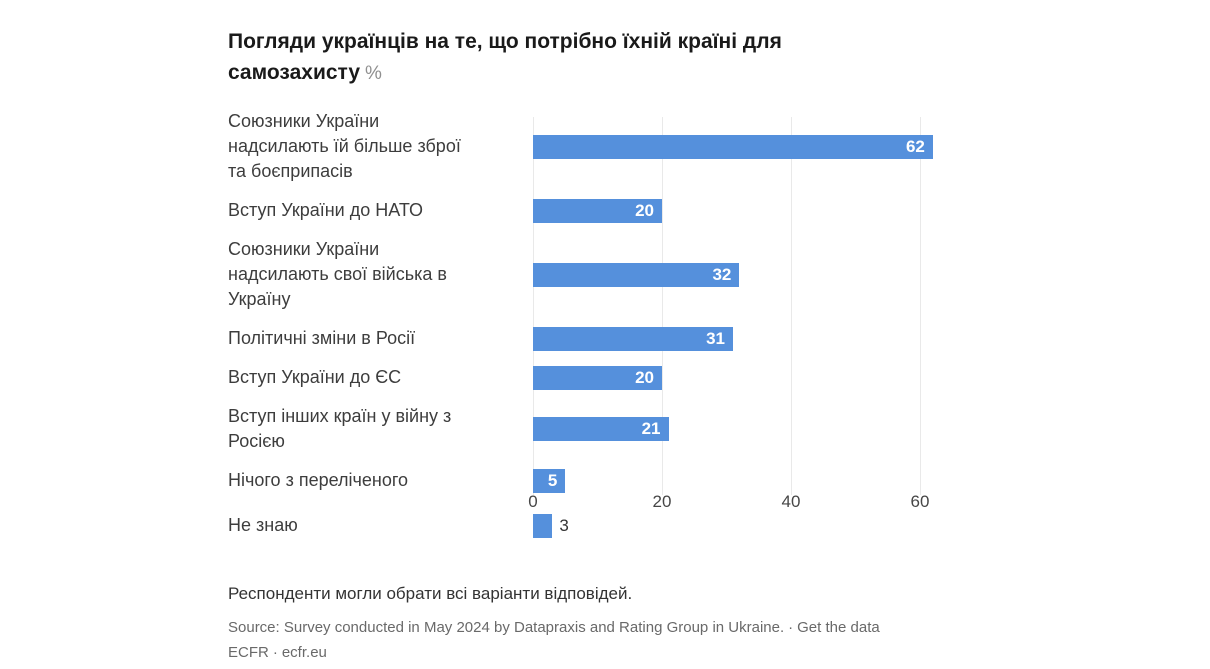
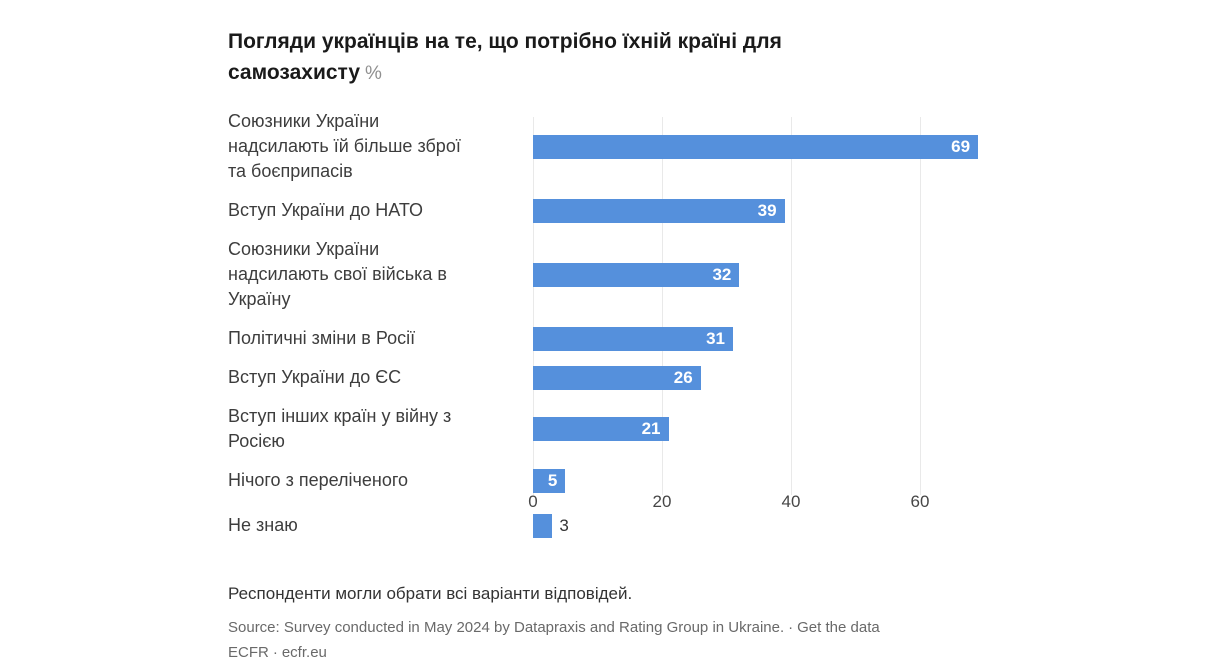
Союзники України надсилають їй більше зброї та боєприпасів: 62 -> 69
Вступ України до НАТО: 20 -> 39
Вступ України до ЄС: 20 -> 26
